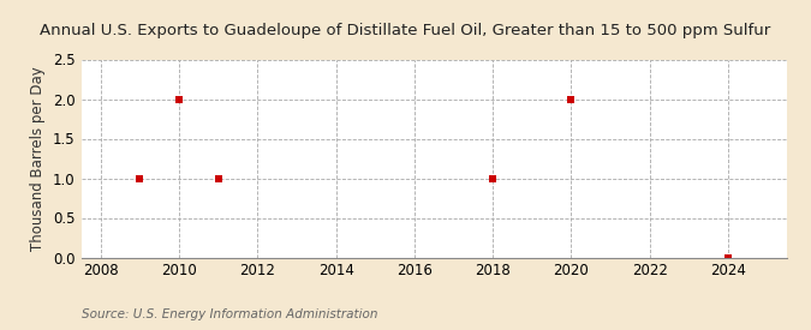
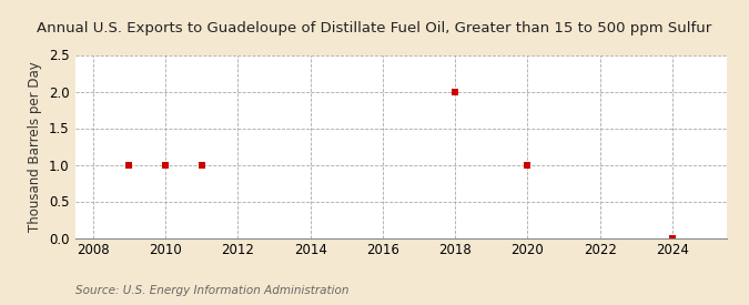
2010: 2 -> 1
2018: 1 -> 2
2020: 2 -> 1
